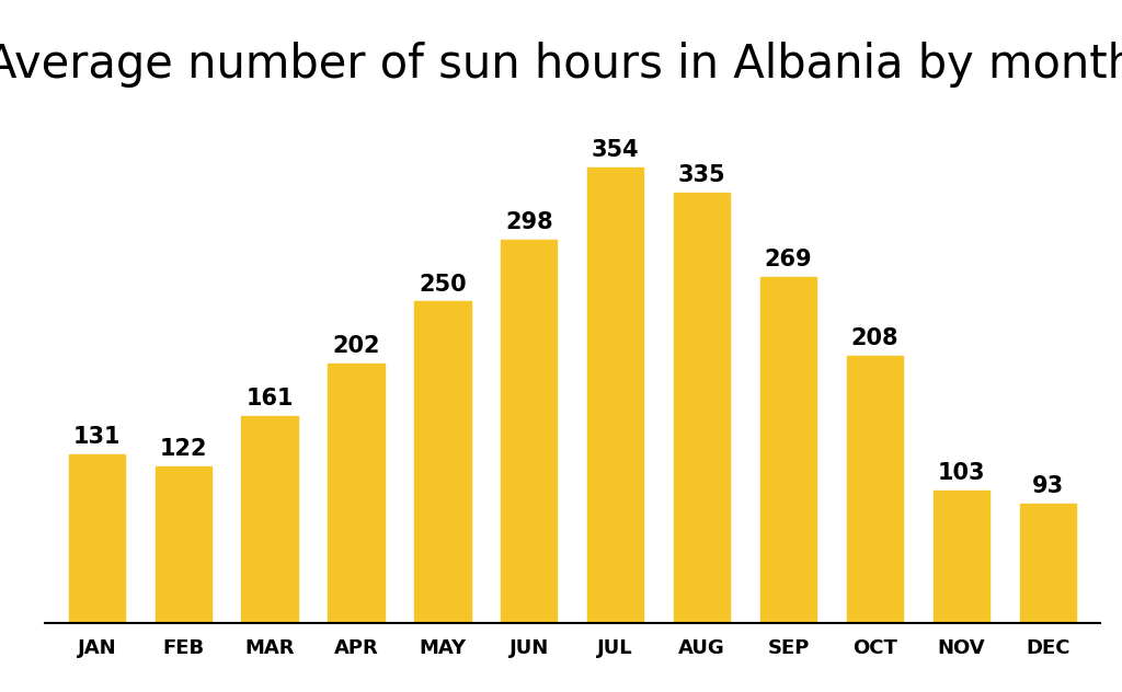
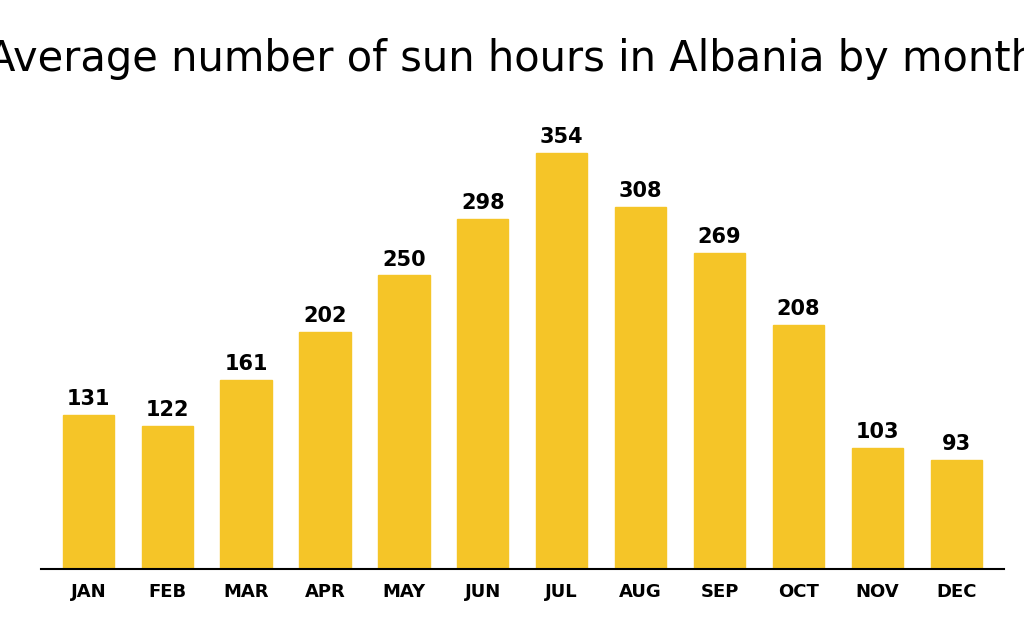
AUG: 335 -> 308
